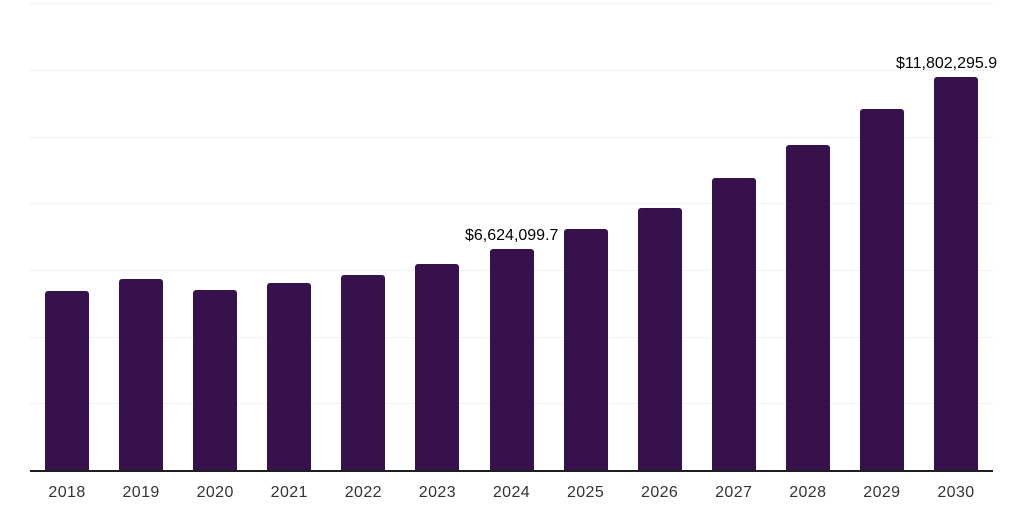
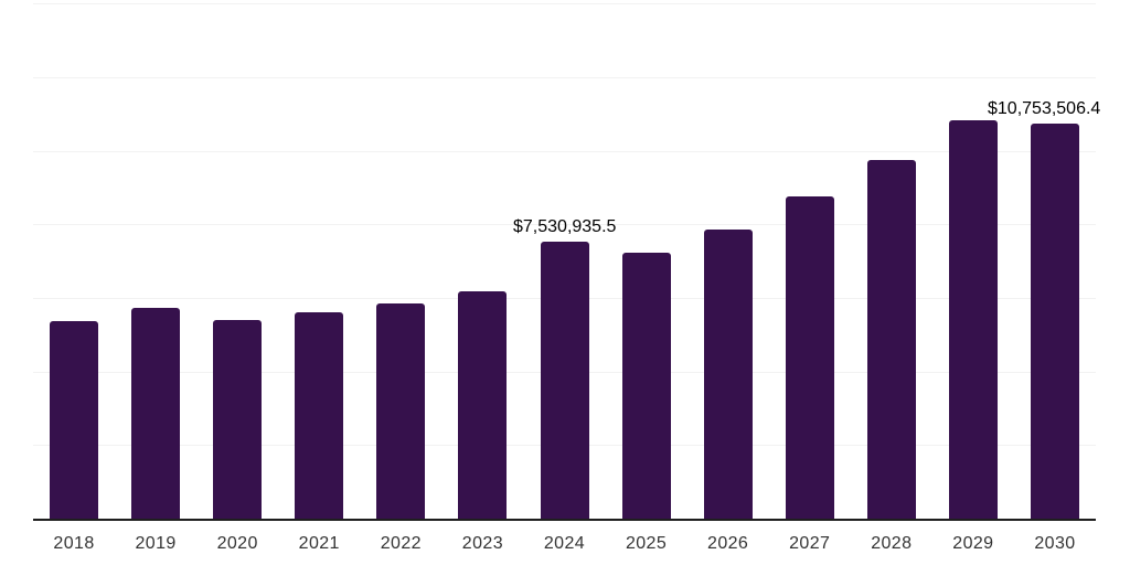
2024: $6,624,099.7 -> $7,530,935.5
2030: $11,802,295.9 -> $10,753,506.4
